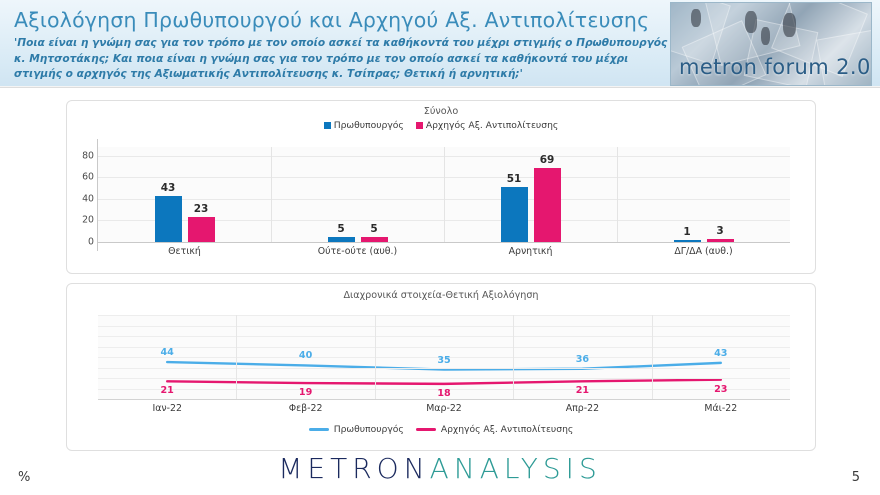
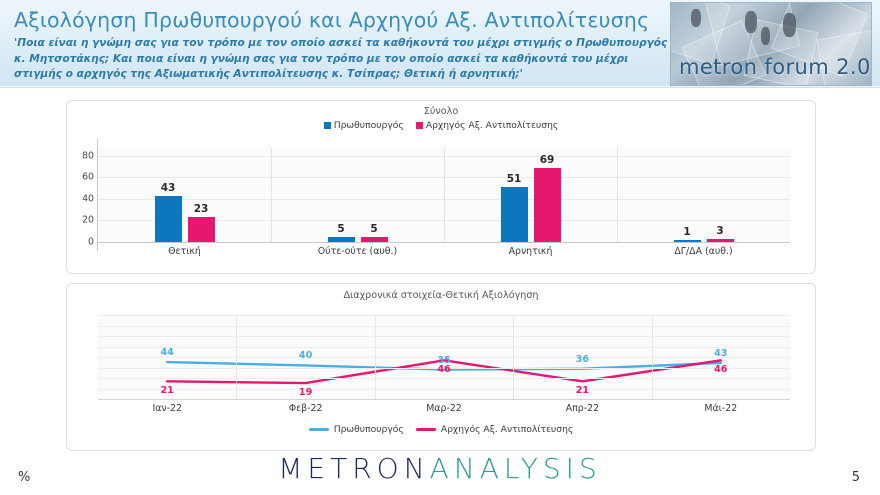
Διαχρονικά στοιχεία-Θετική Αξιολόγηση/Αρχηγός Αξ. Αντιπολίτευσης/Μαρ-22: 18 -> 46
Διαχρονικά στοιχεία-Θετική Αξιολόγηση/Αρχηγός Αξ. Αντιπολίτευσης/Μάι-22: 23 -> 46
